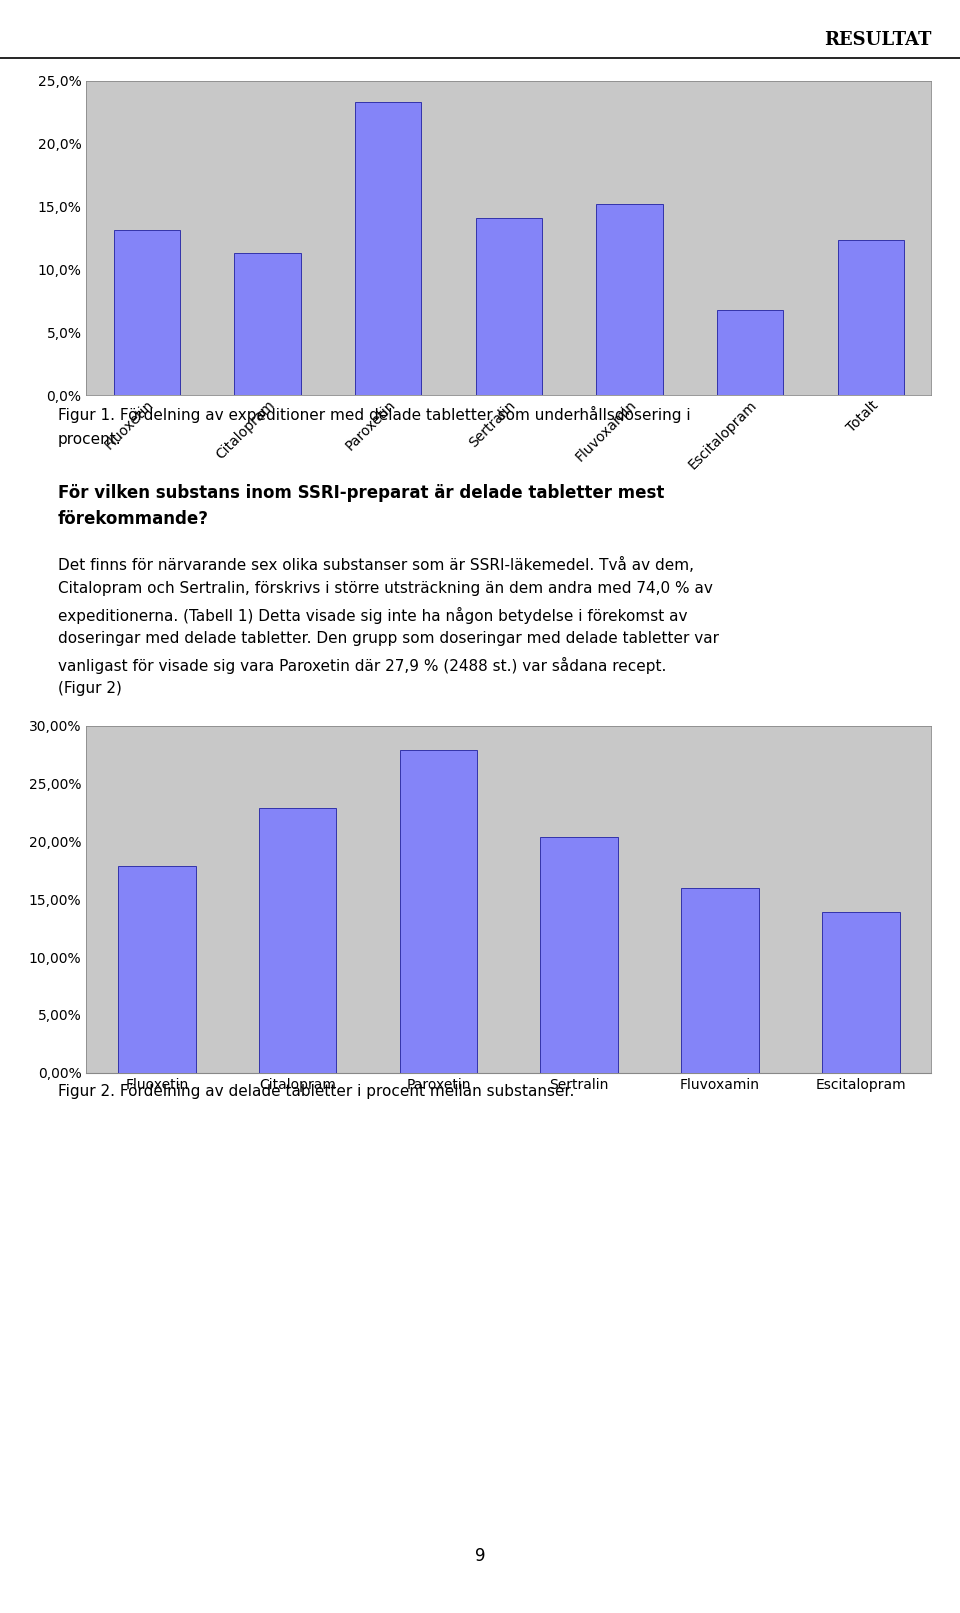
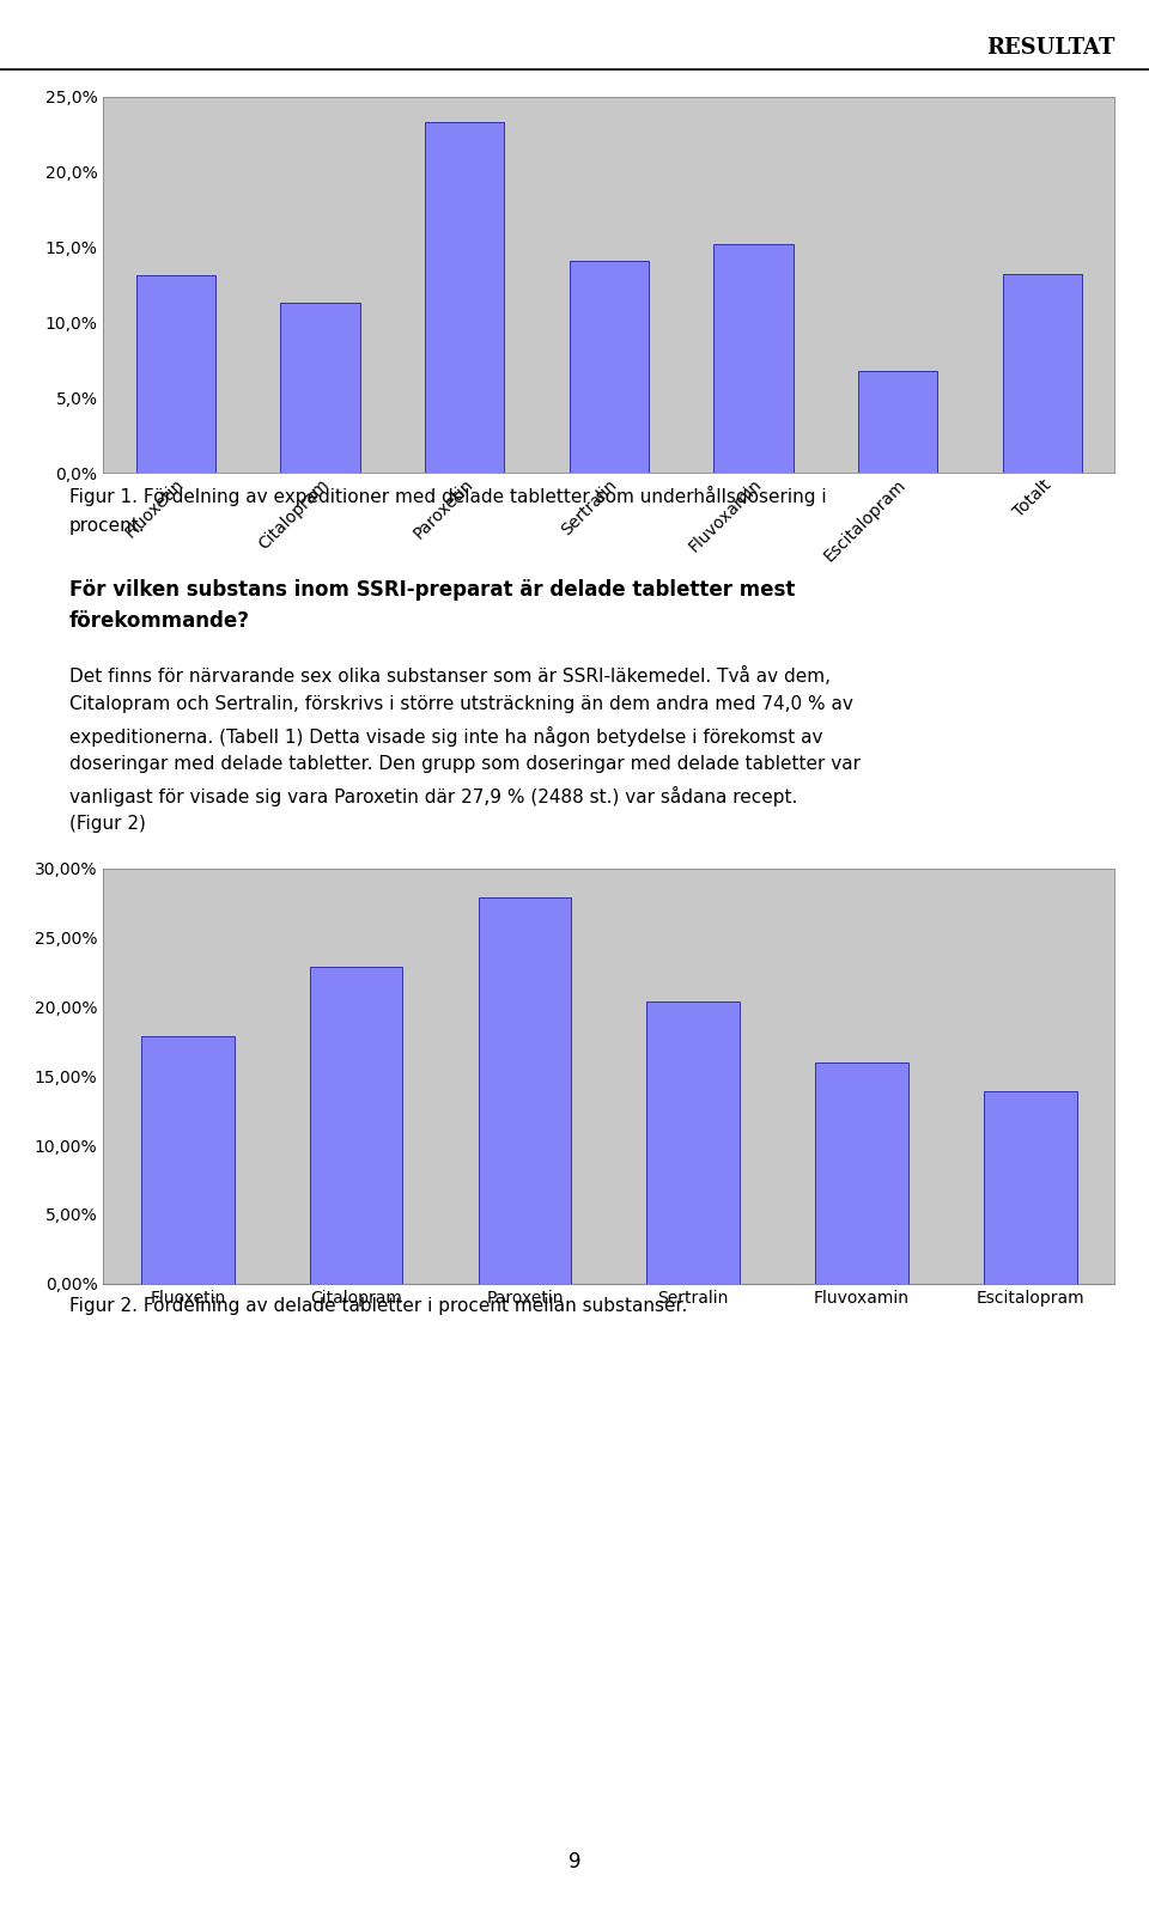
Totalt: 12,3% -> 13,2%
